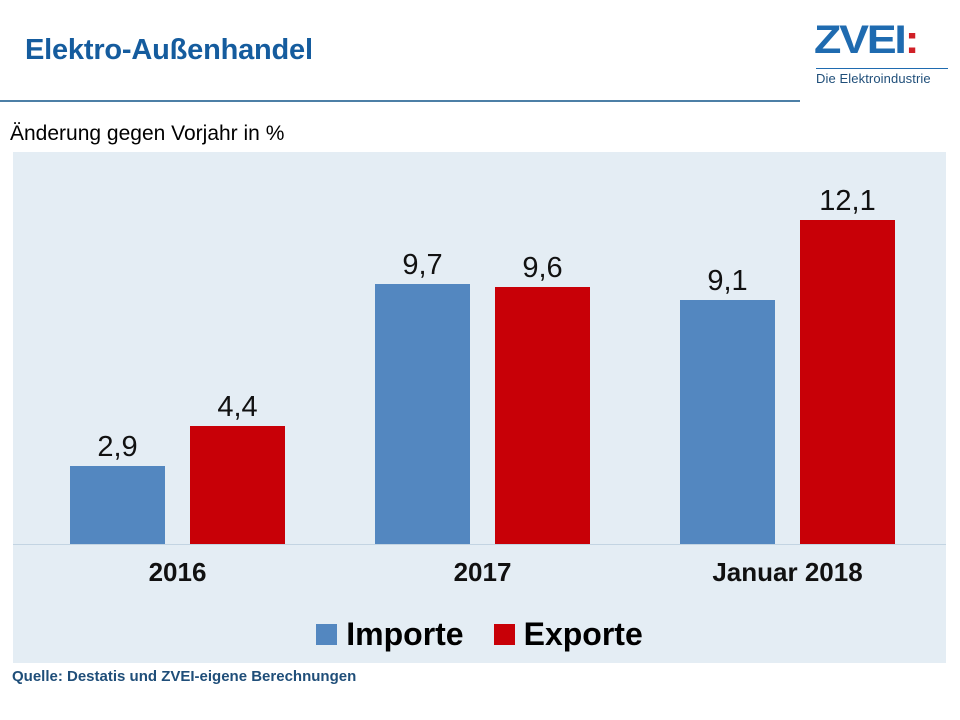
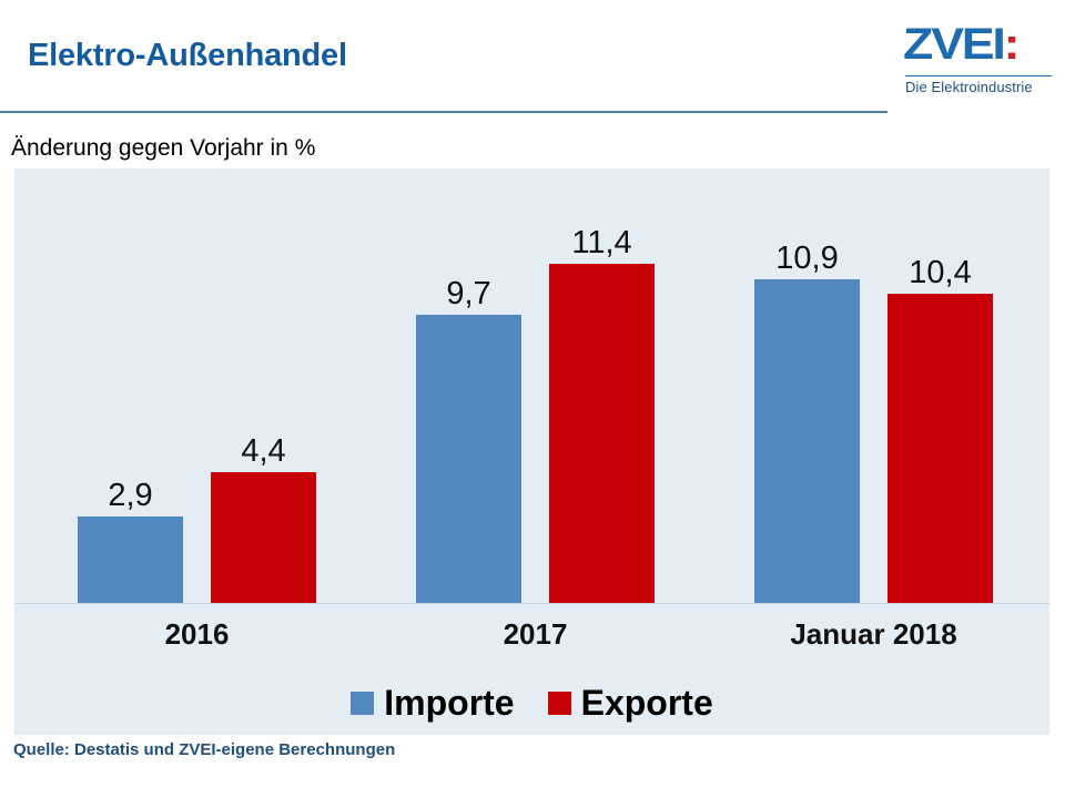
Exporte/2017: 9,6 -> 11,4
Importe/Januar 2018: 9,1 -> 10,9
Exporte/Januar 2018: 12,1 -> 10,4
